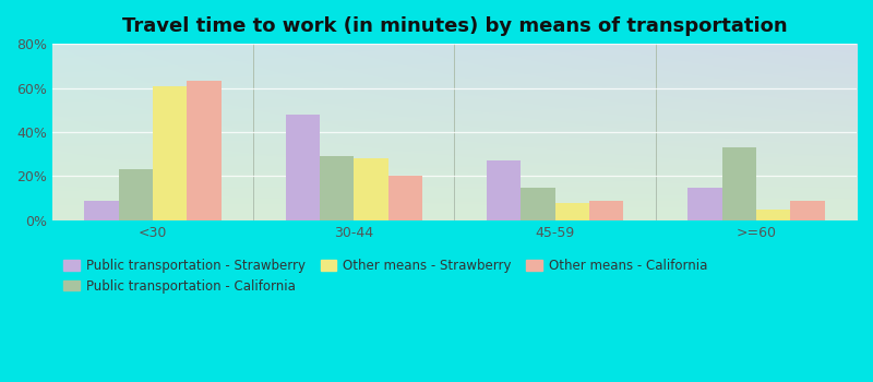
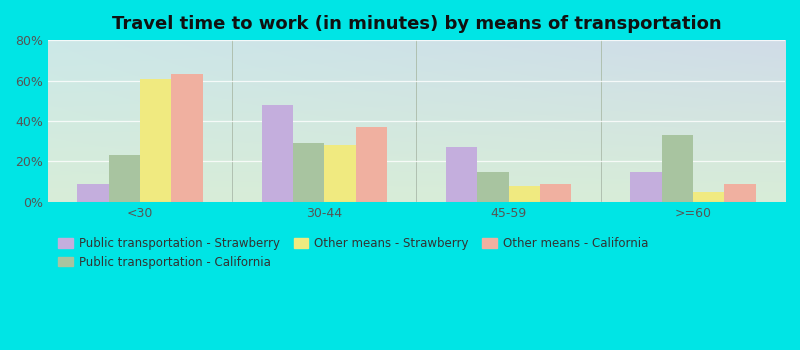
Other means - California/30-44: 20% -> 37%
